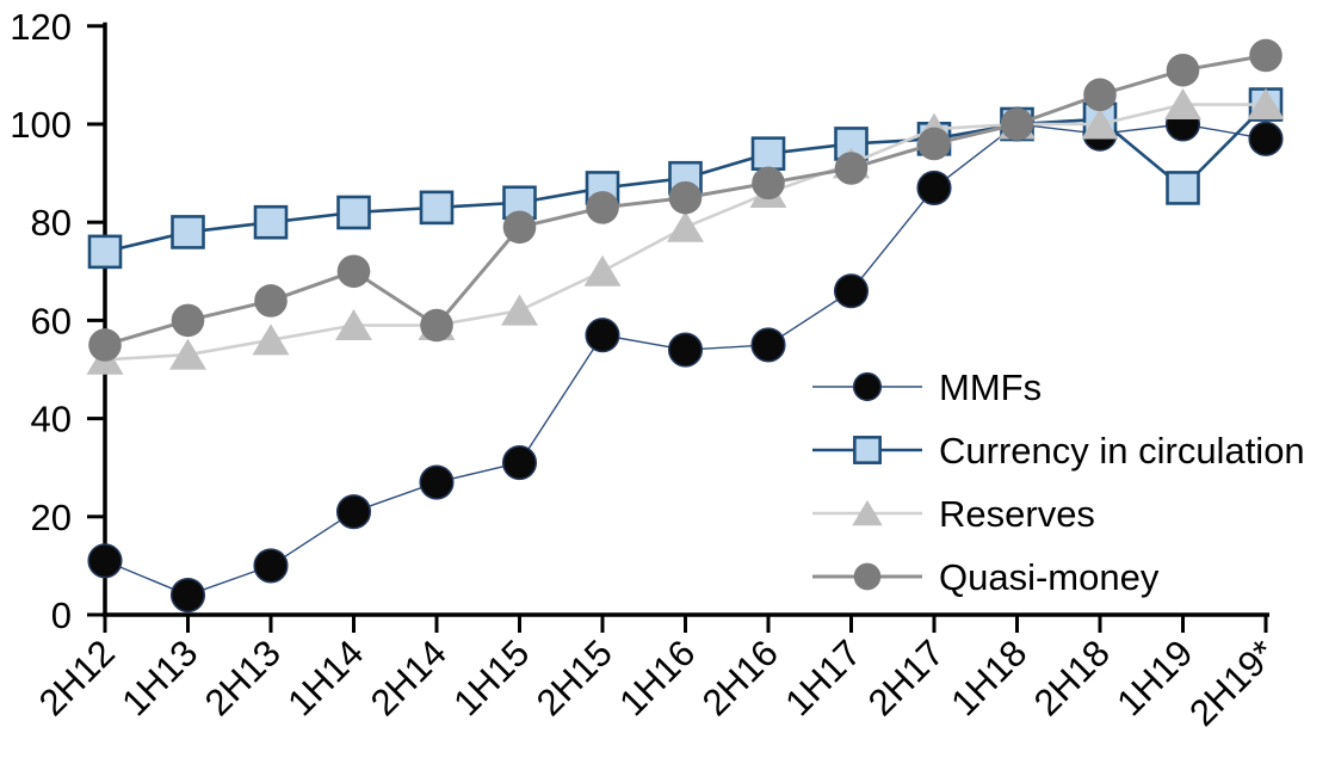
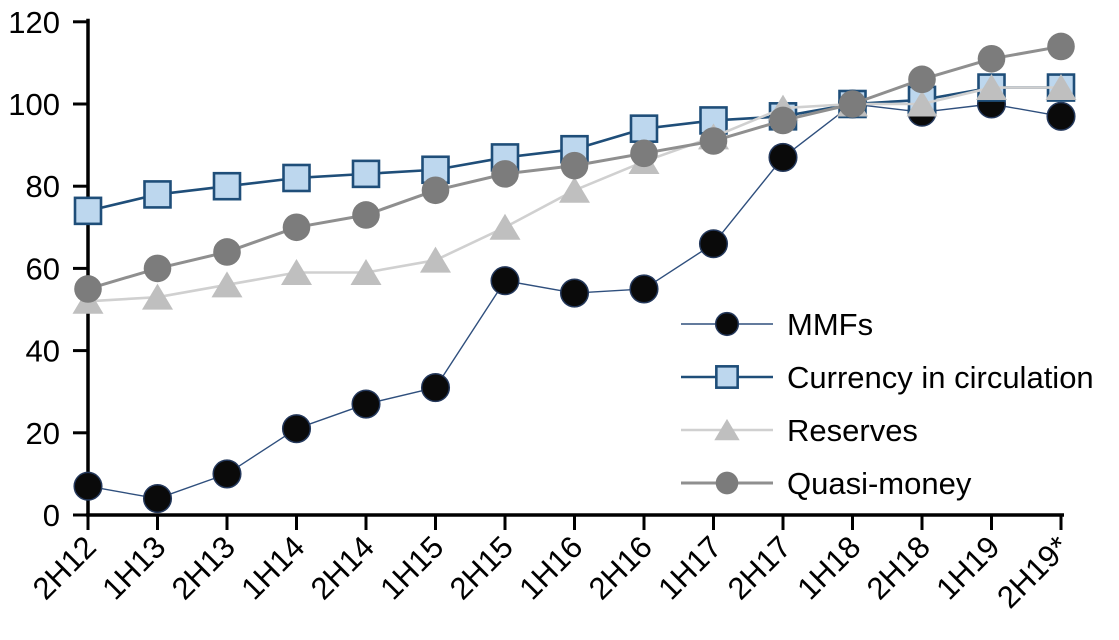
MMFs/2H12: 11 -> 7
Quasi-money/2H14: 59 -> 73
Currency in circulation/1H19: 87 -> 104
